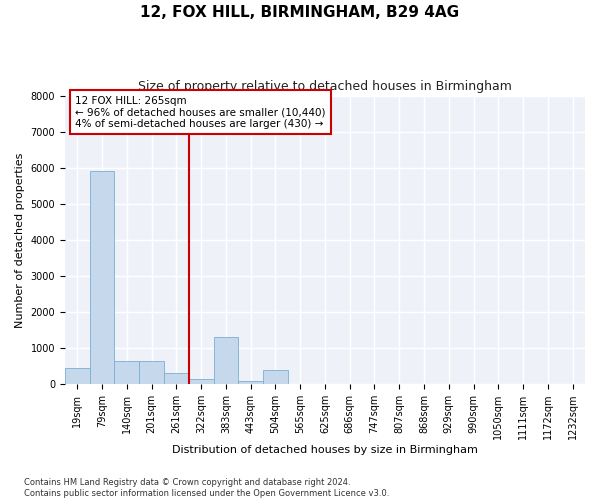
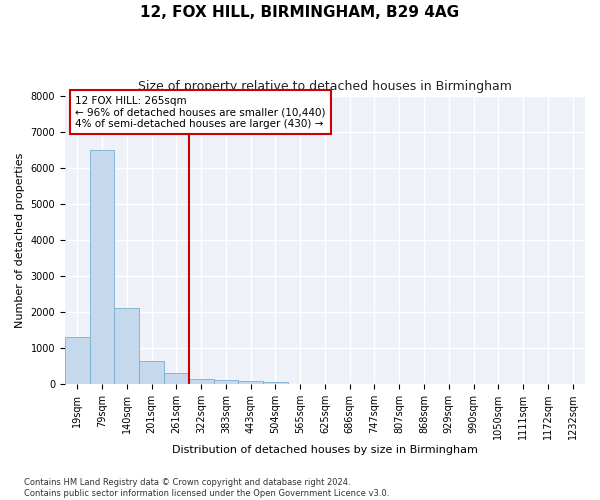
19sqm: 450 -> 1300
79sqm: 5900 -> 6500
140sqm: 650 -> 2100
383sqm: 1300 -> 110
504sqm: 400 -> 70
